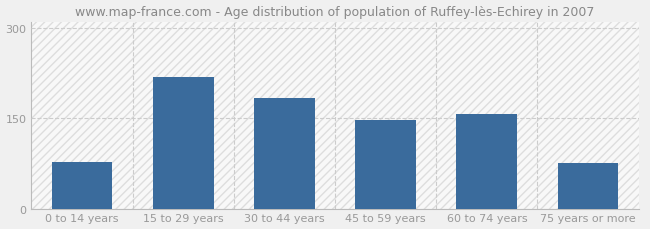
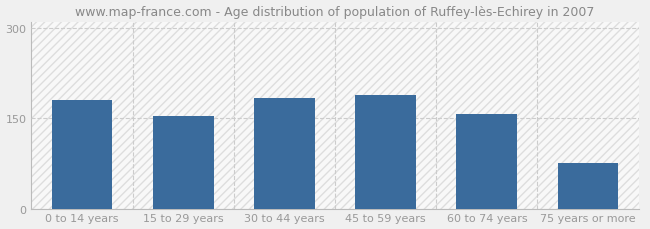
0 to 14 years: 78 -> 180
15 to 29 years: 218 -> 153
45 to 59 years: 146 -> 188
